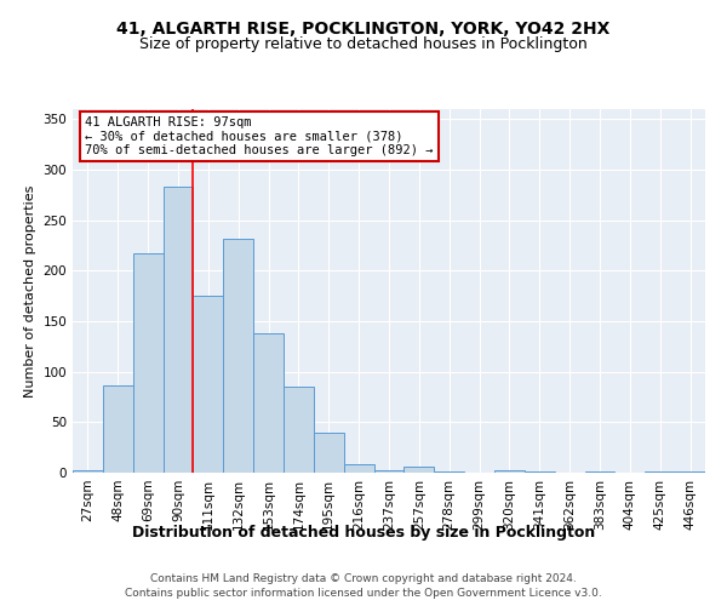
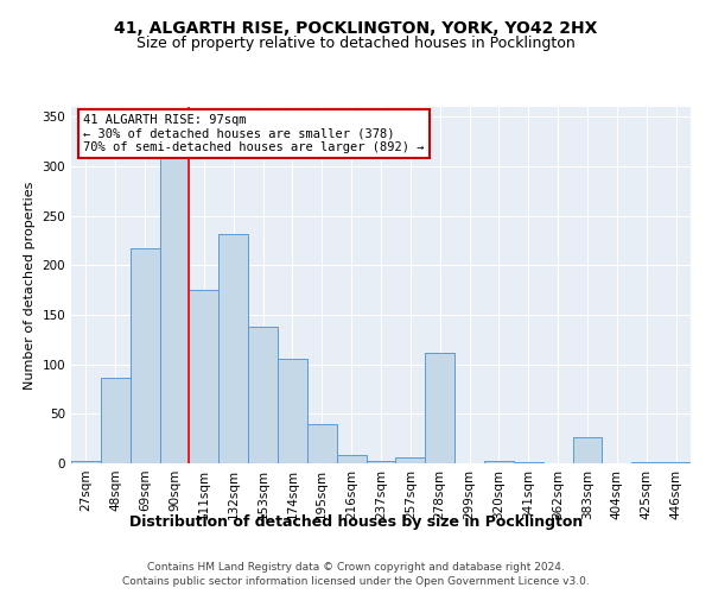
90sqm: 283 -> 312
174sqm: 85 -> 106
278sqm: 1 -> 112
383sqm: 1 -> 26
